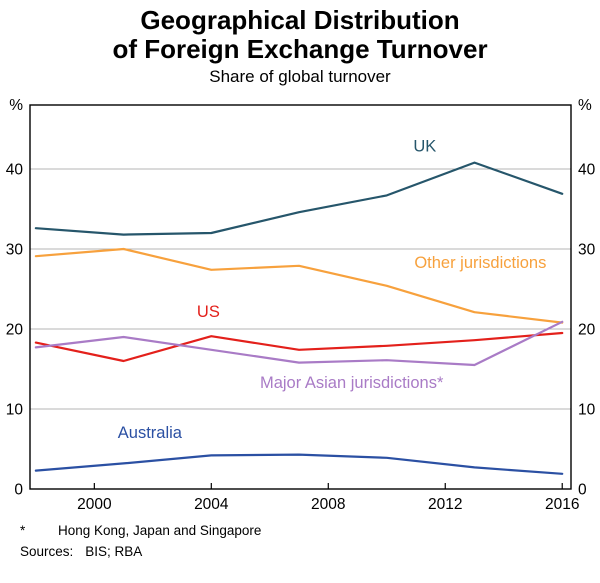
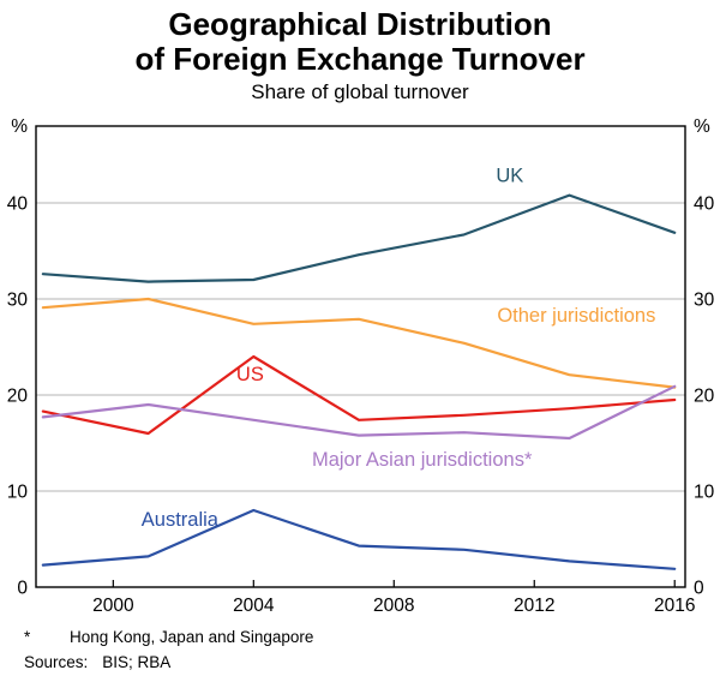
US/2004: 19 -> 24
Australia/2004: 4 -> 8
